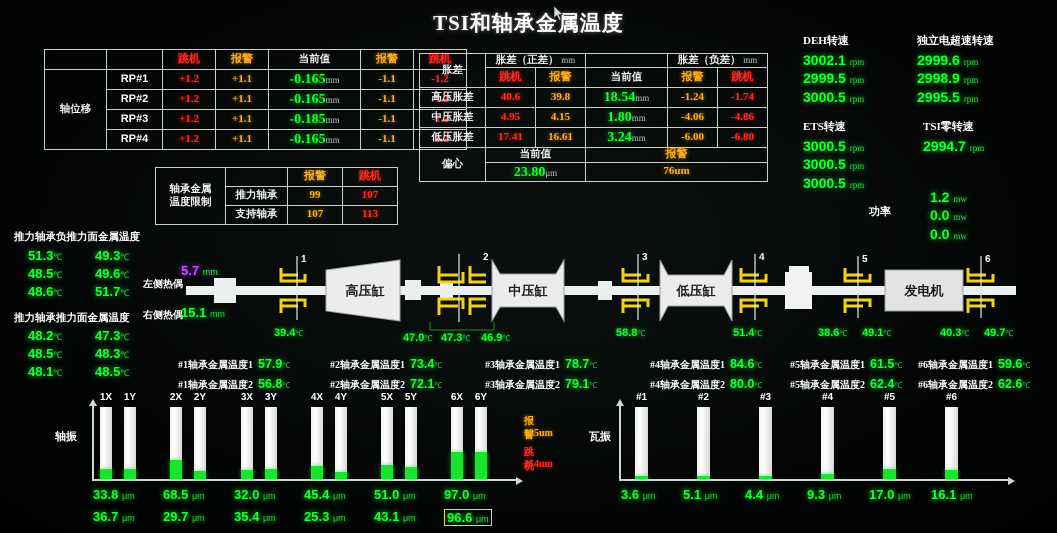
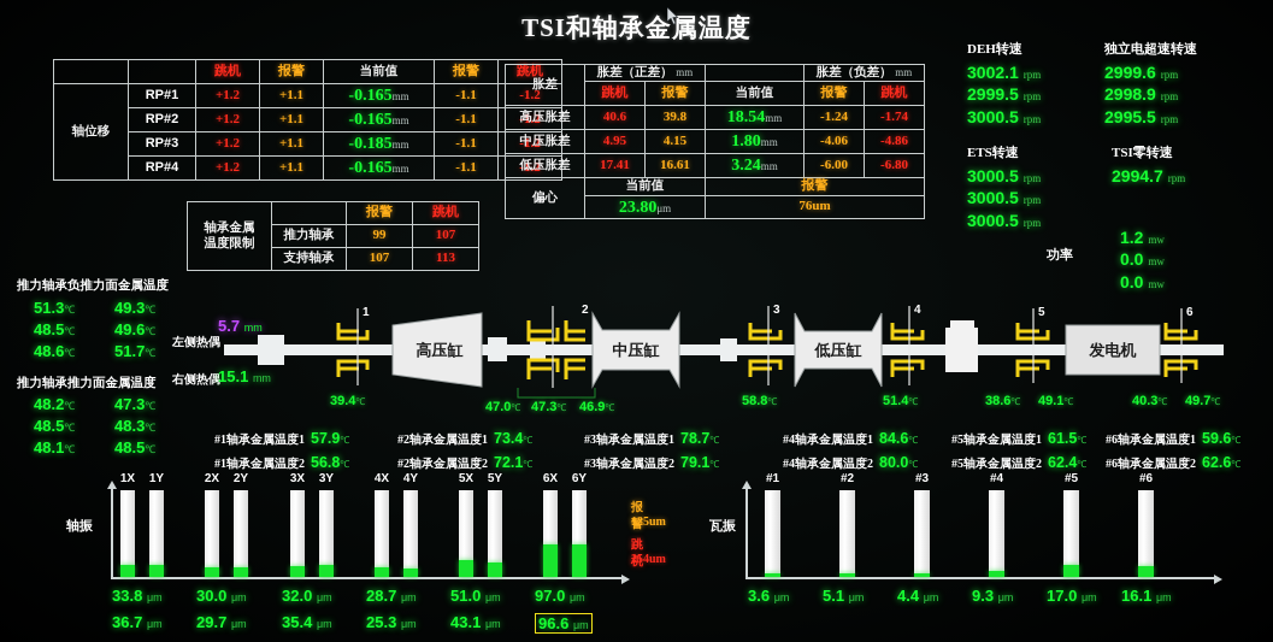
轴振/2X: 68.5 -> 30.0
轴振/4X: 45.4 -> 28.7
